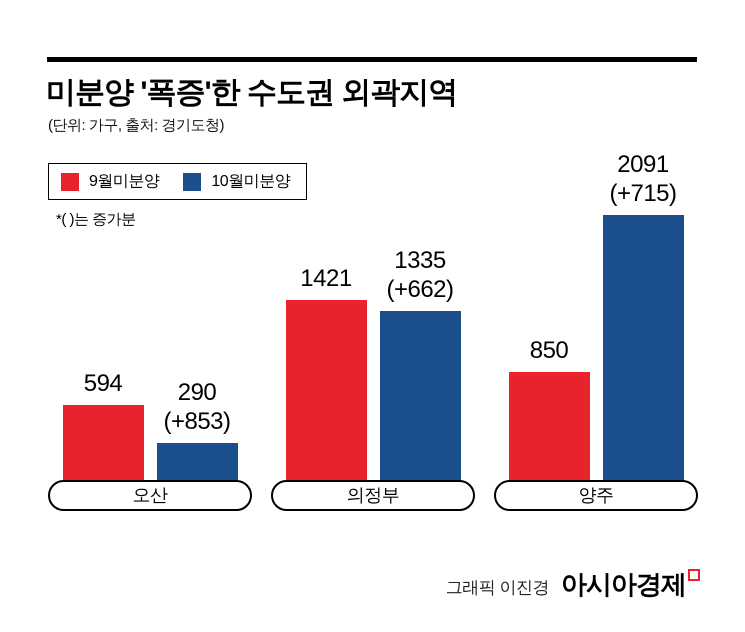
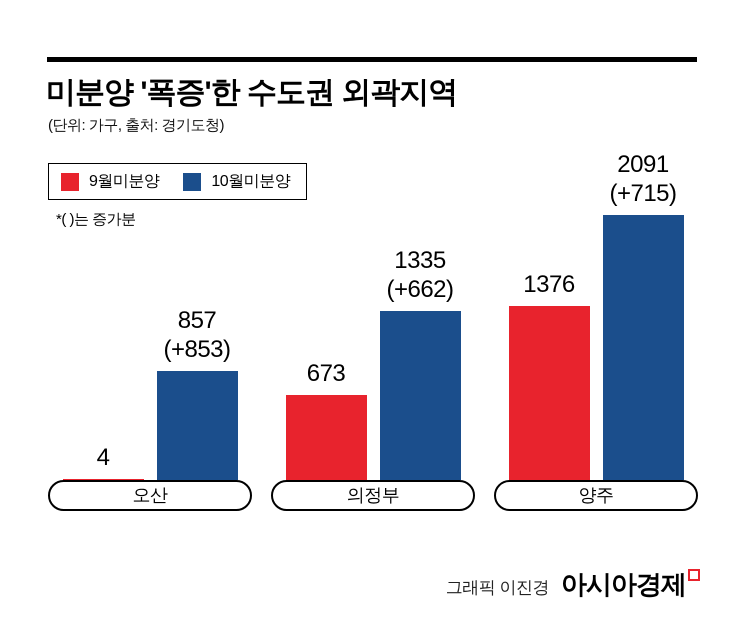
9월미분양/오산: 594 -> 4
10월미분양/오산: 290 -> 857
9월미분양/의정부: 1421 -> 673
9월미분양/양주: 850 -> 1376
